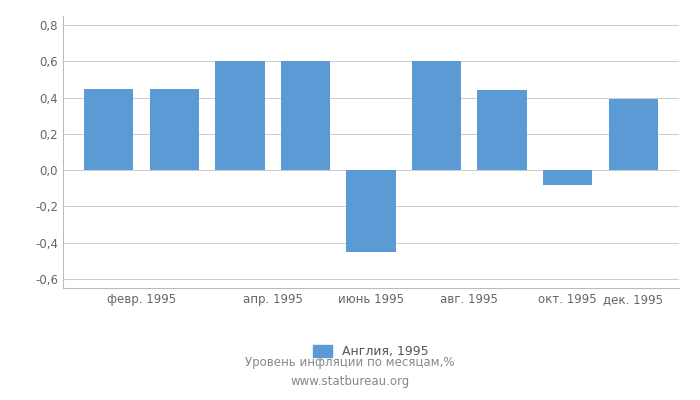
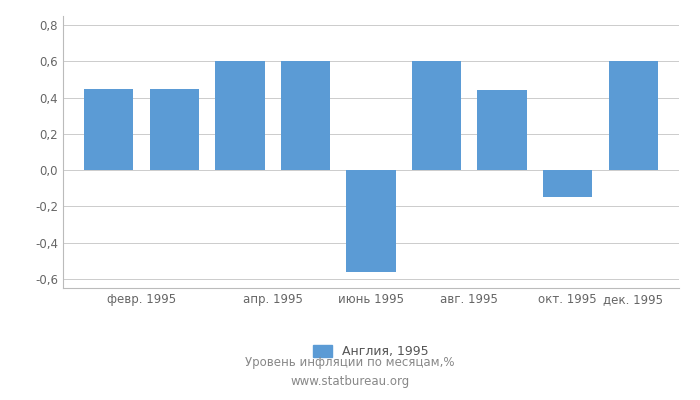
июнь 1995: -0,45 -> -0,56
окт. 1995: -0,08 -> -0,15
дек. 1995: 0,39 -> 0,60
